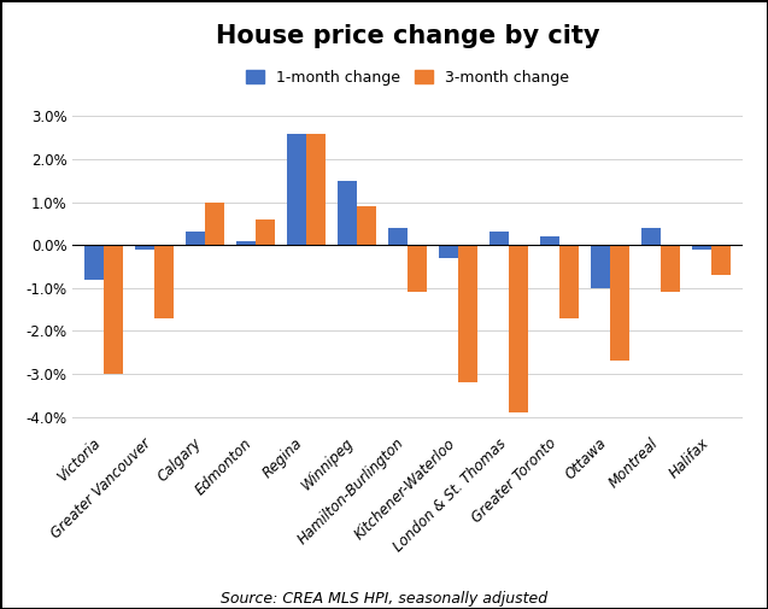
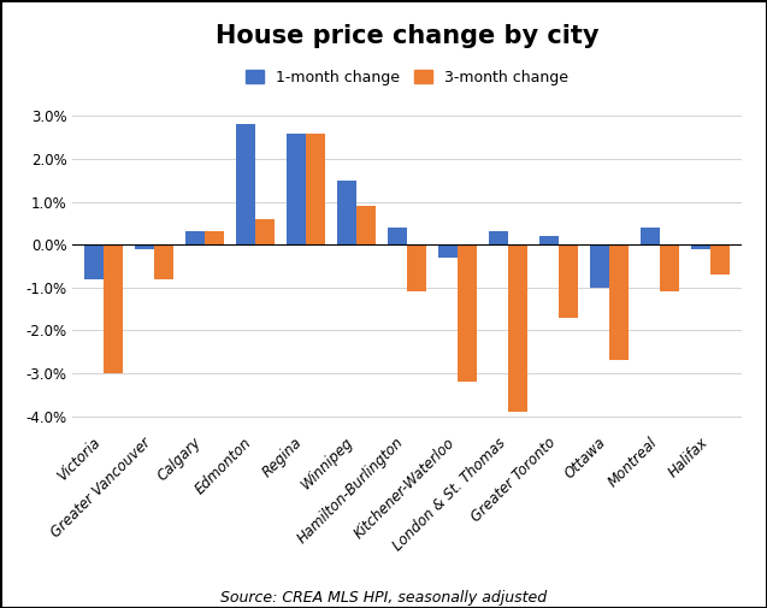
3-month change/Greater Vancouver: -1.7% -> -0.8%
3-month change/Calgary: 1.0% -> 0.3%
1-month change/Edmonton: 0.1% -> 2.8%
